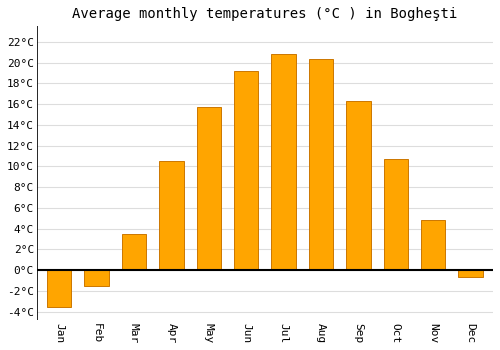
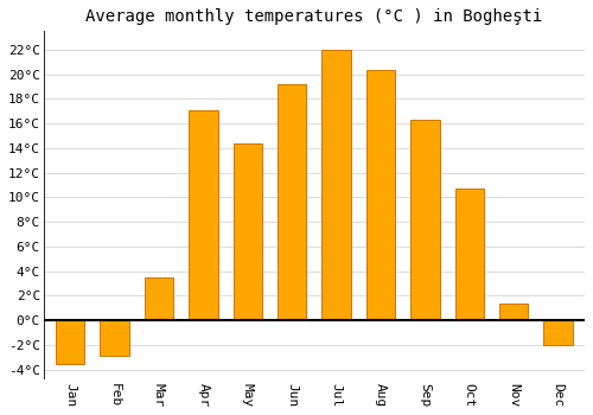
Feb: -1.5°C -> -2.9°C
Apr: 10.5°C -> 17.1°C
May: 15.7°C -> 14.4°C
Jul: 20.8°C -> 22.0°C
Nov: 4.8°C -> 1.4°C
Dec: -0.7°C -> -2.0°C
